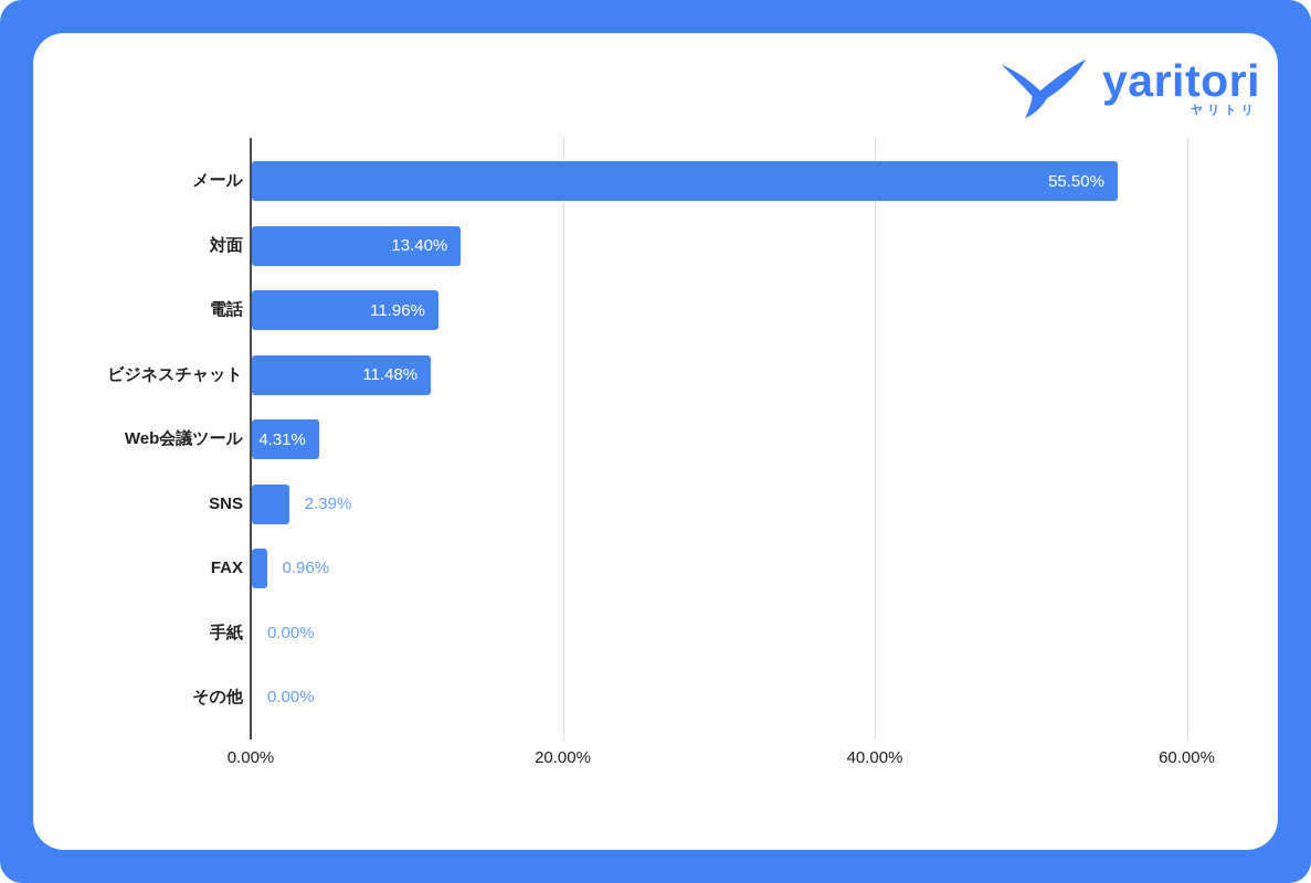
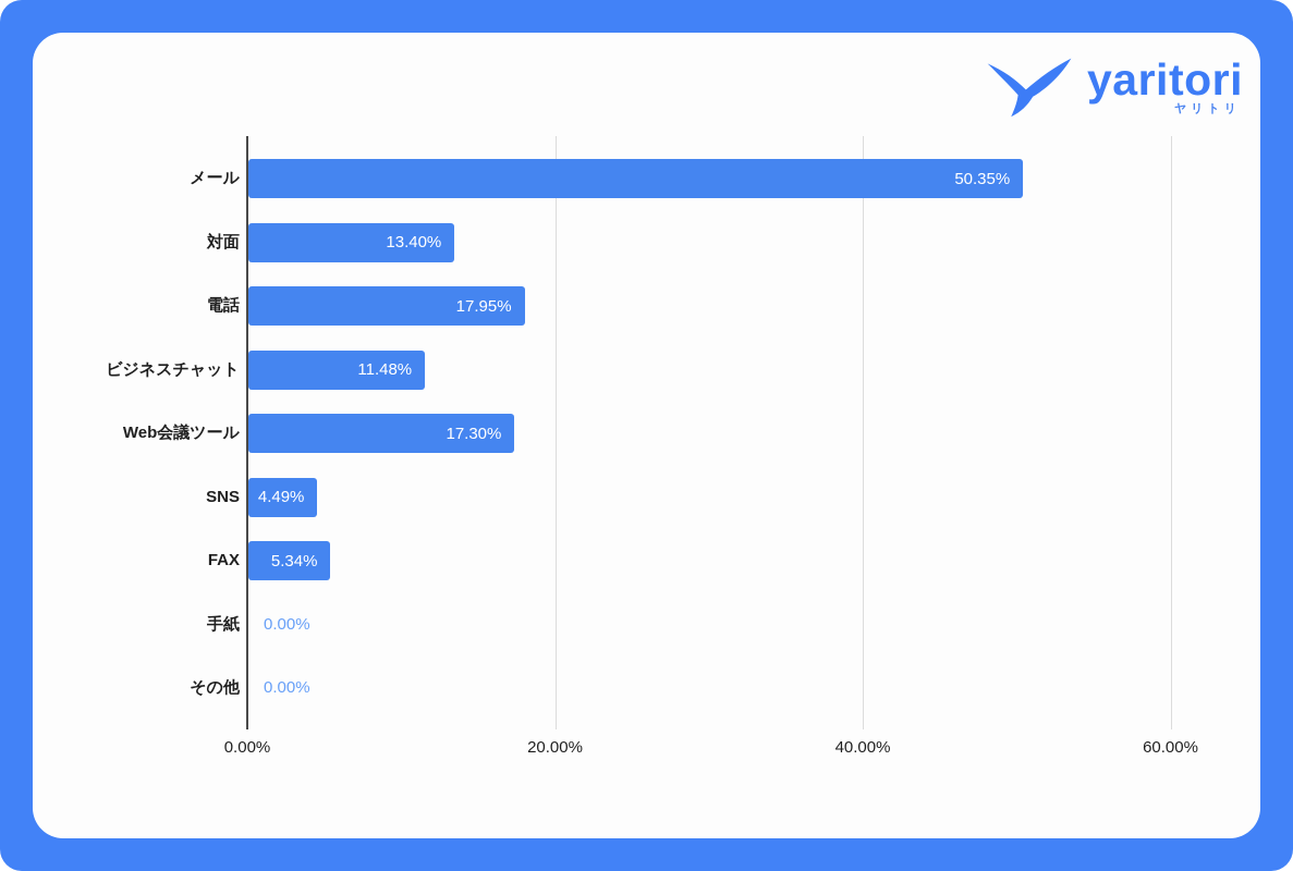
メール: 55.50% -> 50.35%
電話: 11.96% -> 17.95%
Web会議ツール: 4.31% -> 17.30%
SNS: 2.39% -> 4.49%
FAX: 0.96% -> 5.34%
